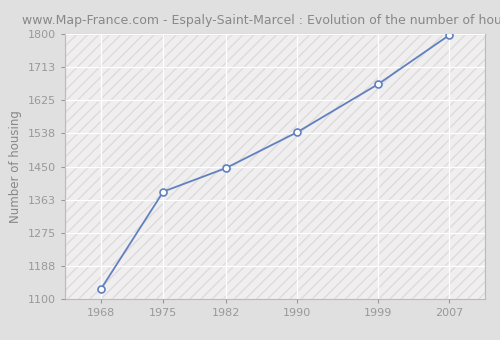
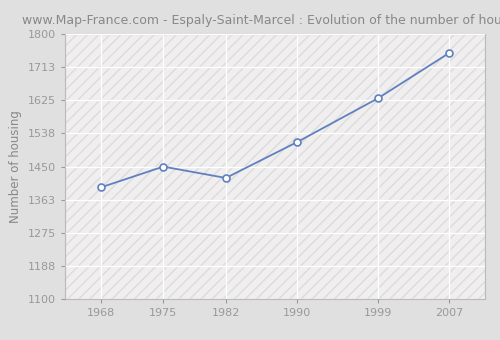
1968: 1126 -> 1395
1975: 1384 -> 1450
1982: 1446 -> 1420
1990: 1541 -> 1515
1999: 1667 -> 1630
2007: 1797 -> 1750
